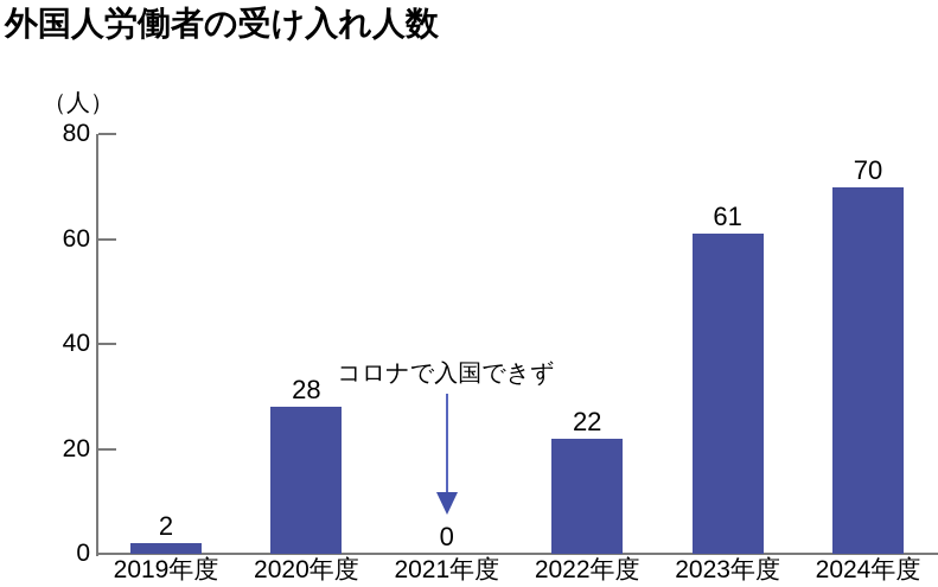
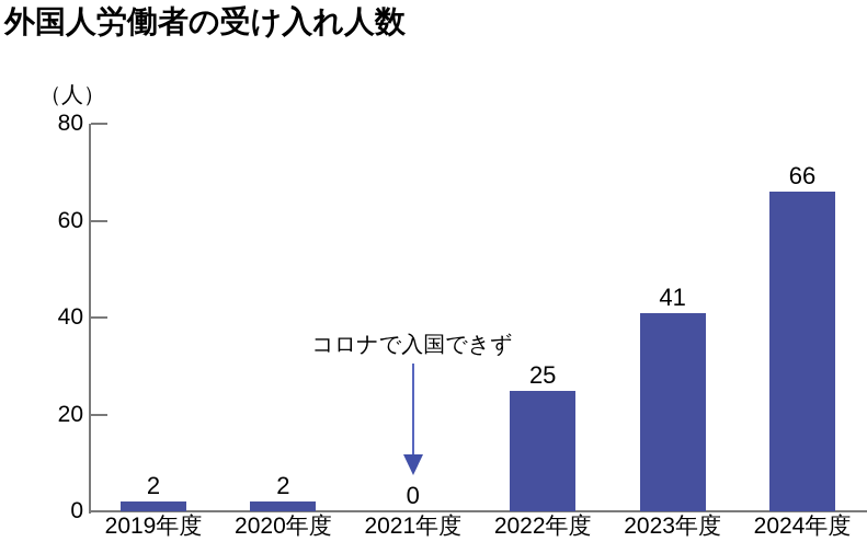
2020年度: 28 -> 2
2022年度: 22 -> 25
2023年度: 61 -> 41
2024年度: 70 -> 66
